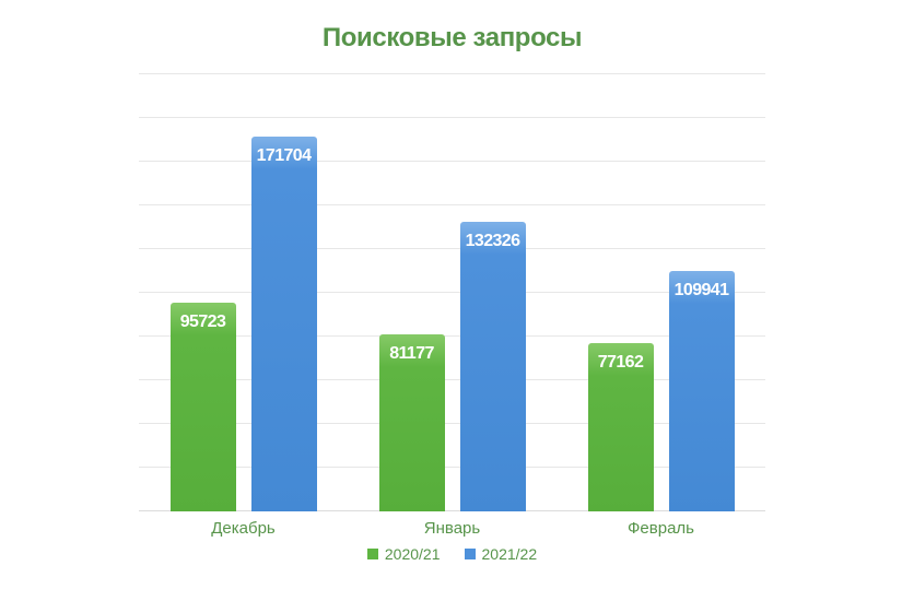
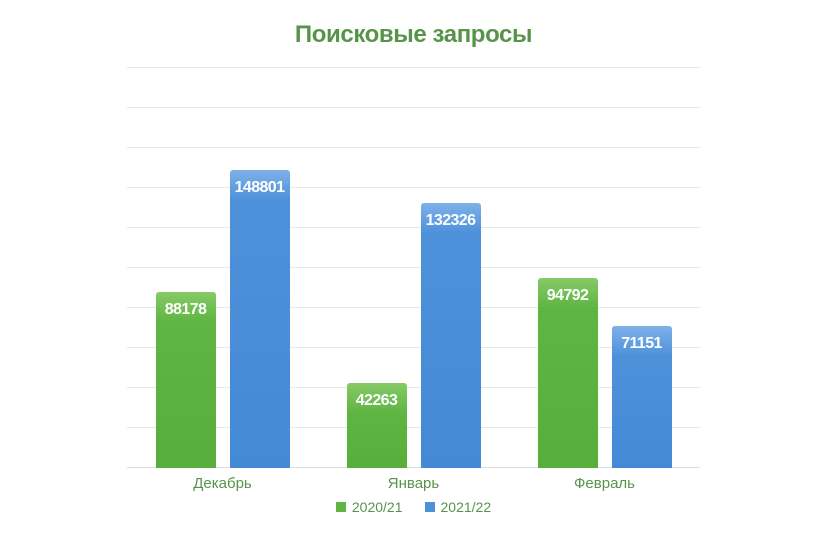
2020/21/Декабрь: 95723 -> 88178
2021/22/Декабрь: 171704 -> 148801
2020/21/Январь: 81177 -> 42263
2020/21/Февраль: 77162 -> 94792
2021/22/Февраль: 109941 -> 71151
